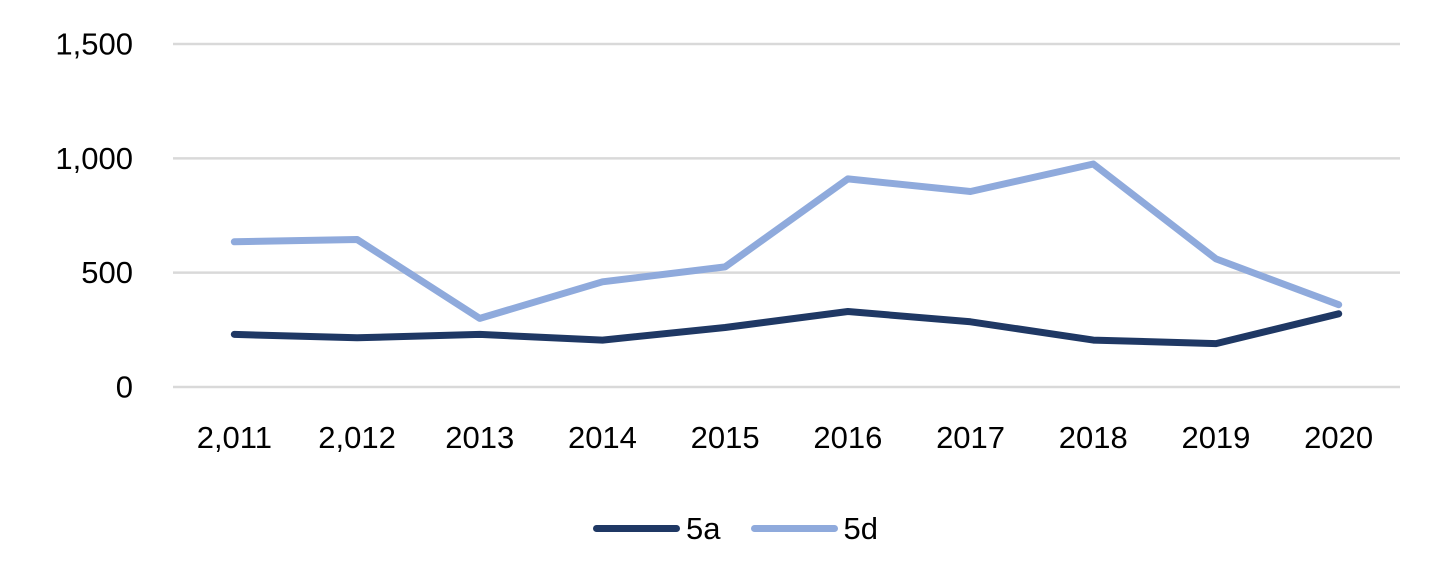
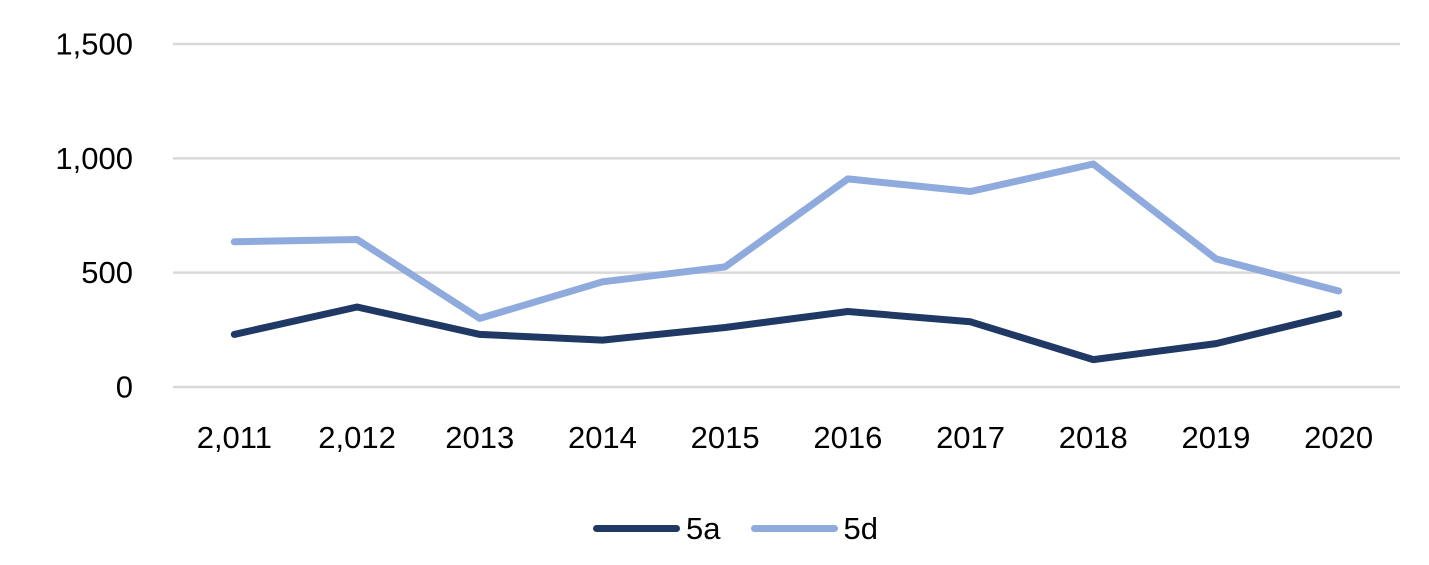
5a/2,012: 220 -> 350
5a/2018: 200 -> 120
5d/2020: 360 -> 420
